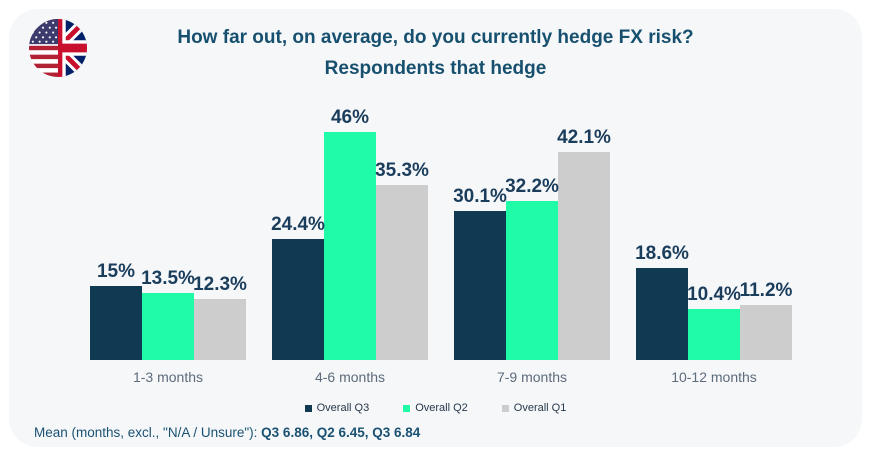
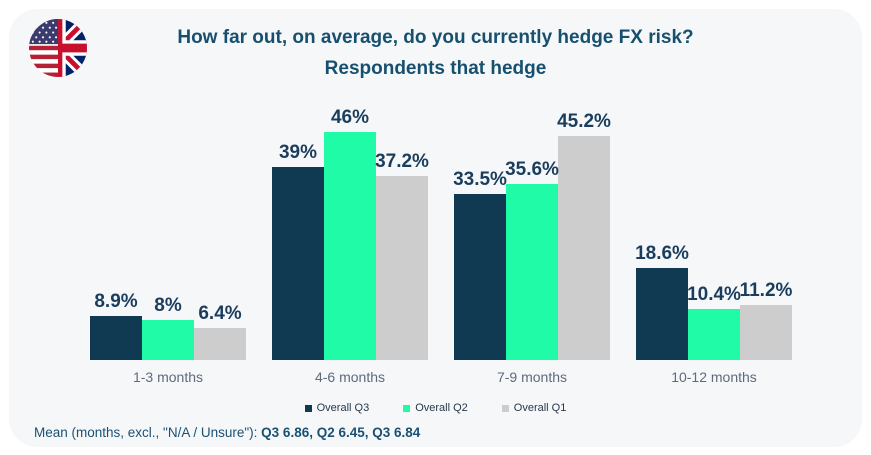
Overall Q3/1-3 months: 15% -> 8.9%
Overall Q2/1-3 months: 13.5% -> 8%
Overall Q1/1-3 months: 12.3% -> 6.4%
Overall Q3/4-6 months: 24.4% -> 39%
Overall Q1/4-6 months: 35.3% -> 37.2%
Overall Q3/7-9 months: 30.1% -> 33.5%
Overall Q2/7-9 months: 32.2% -> 35.6%
Overall Q1/7-9 months: 42.1% -> 45.2%
